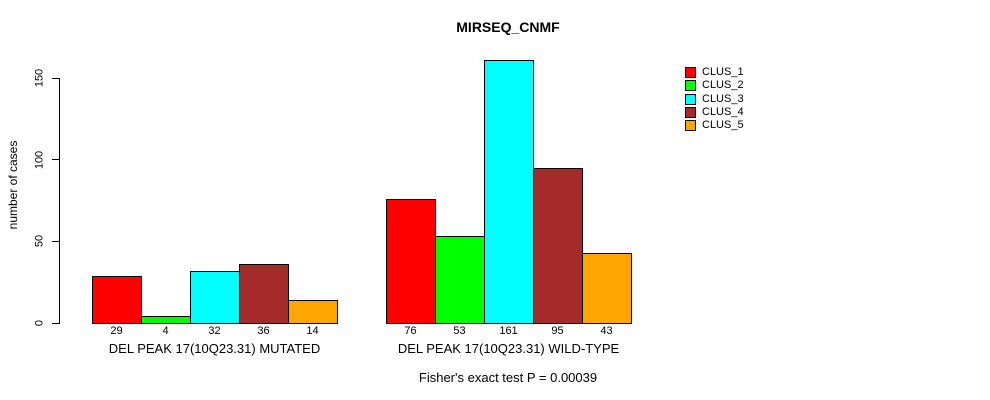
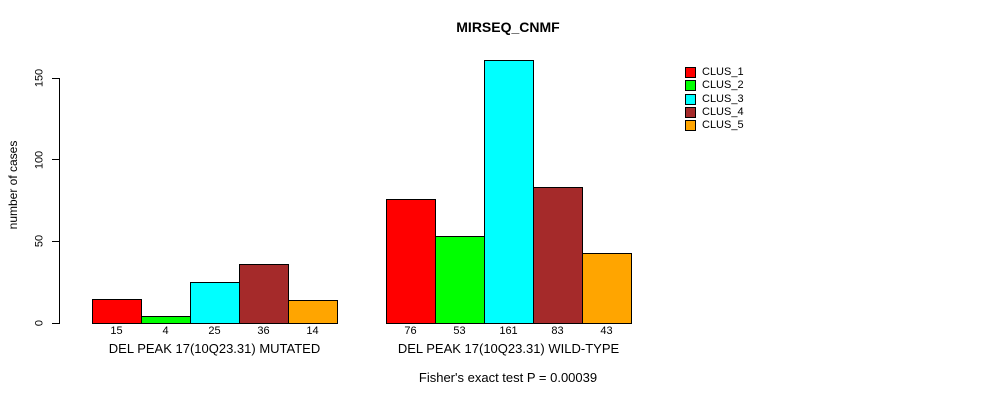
CLUS_1/DEL PEAK 17(10Q23.31) MUTATED: 29 -> 15
CLUS_3/DEL PEAK 17(10Q23.31) MUTATED: 32 -> 25
CLUS_4/DEL PEAK 17(10Q23.31) WILD-TYPE: 95 -> 83
